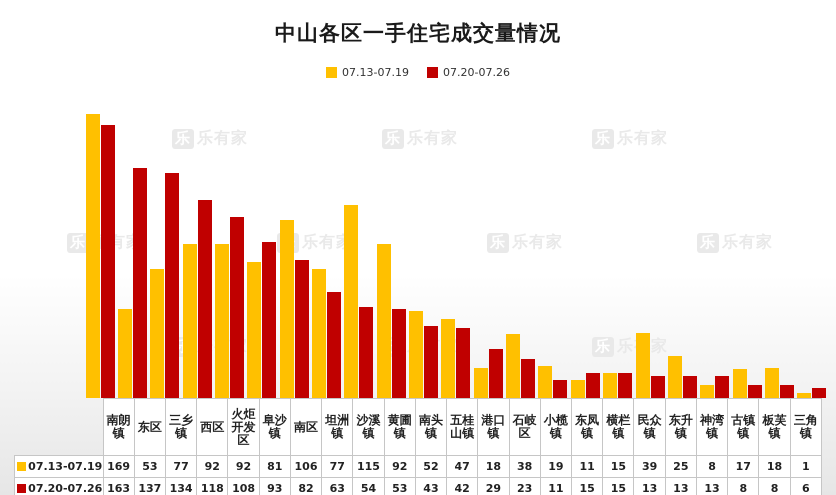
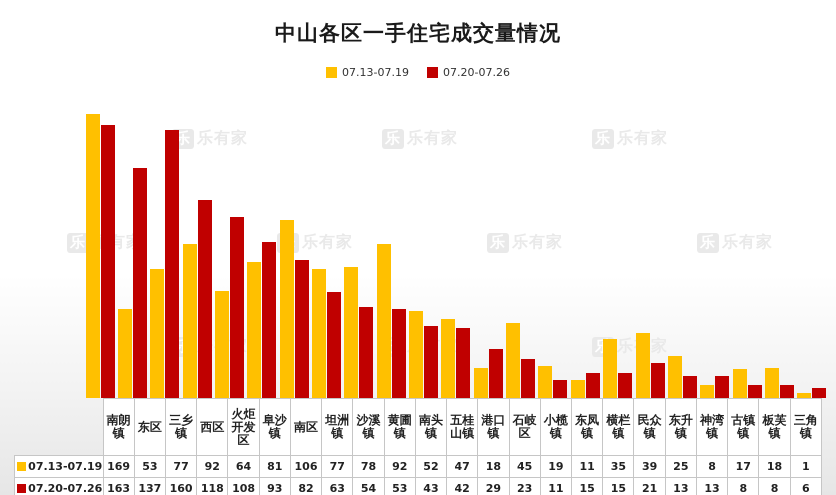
07.20-07.26/三乡镇: 134 -> 160
07.13-07.19/火炬开发区: 92 -> 64
07.13-07.19/沙溪镇: 115 -> 78
07.13-07.19/石岐区: 38 -> 45
07.13-07.19/横栏镇: 15 -> 35
07.20-07.26/民众镇: 13 -> 21
